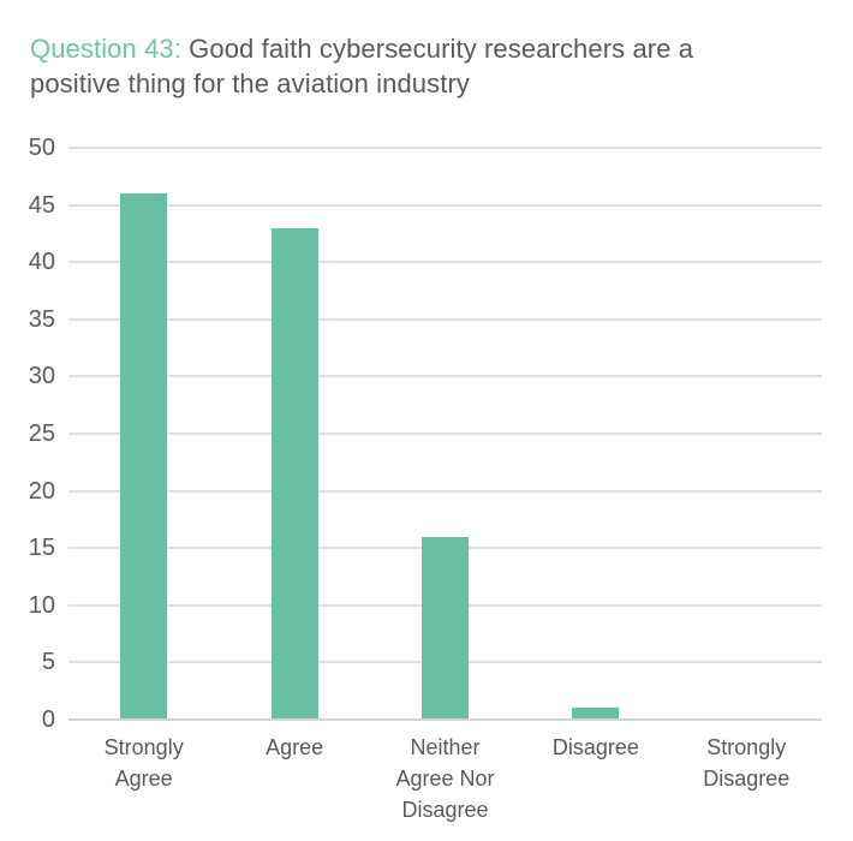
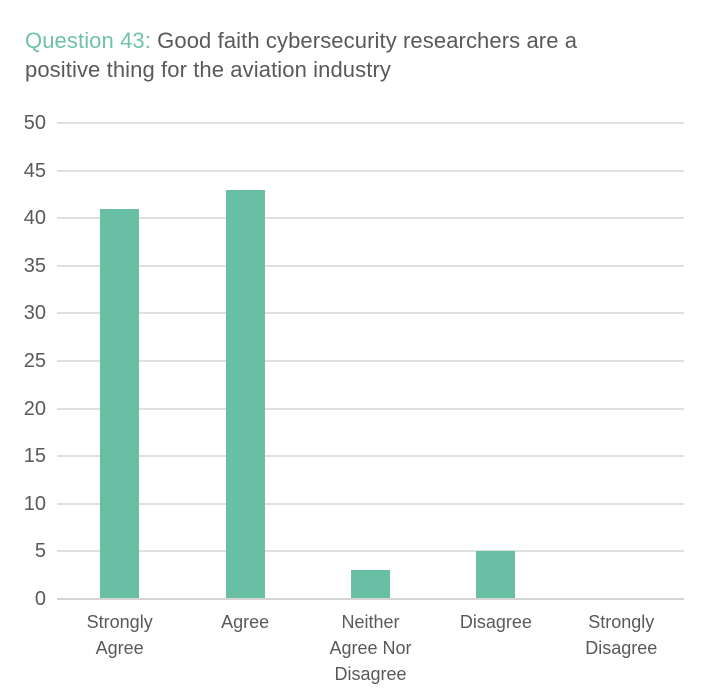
Strongly Agree: 46 -> 41
Neither Agree Nor Disagree: 16 -> 3
Disagree: 1 -> 5
